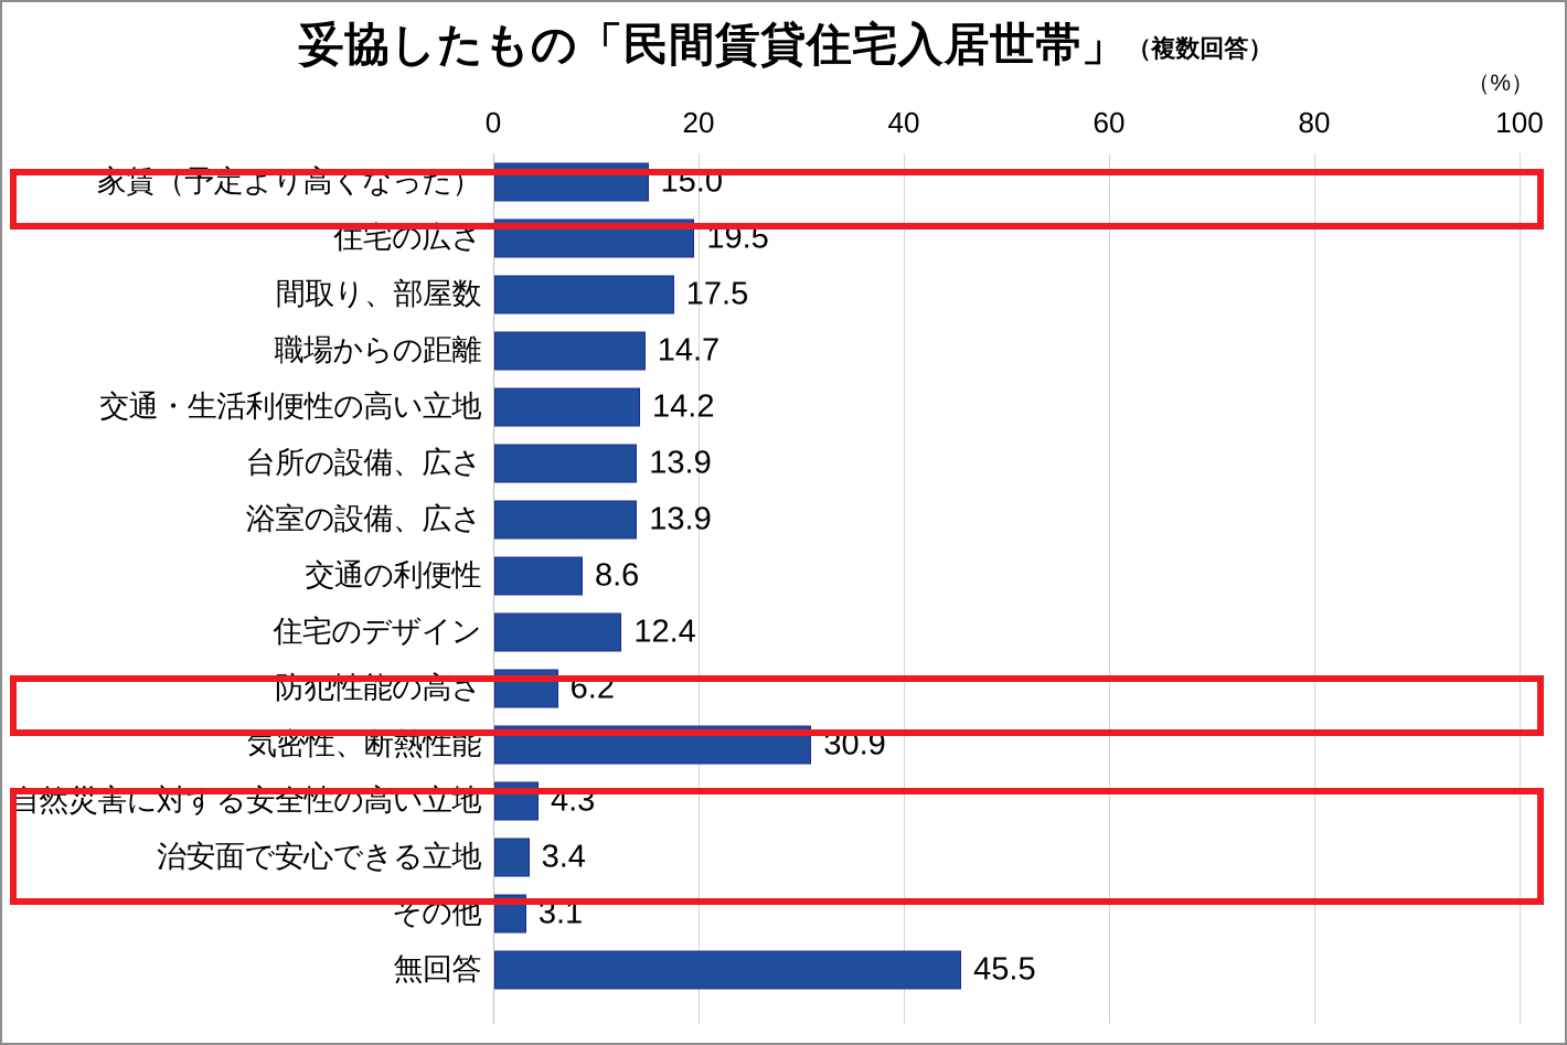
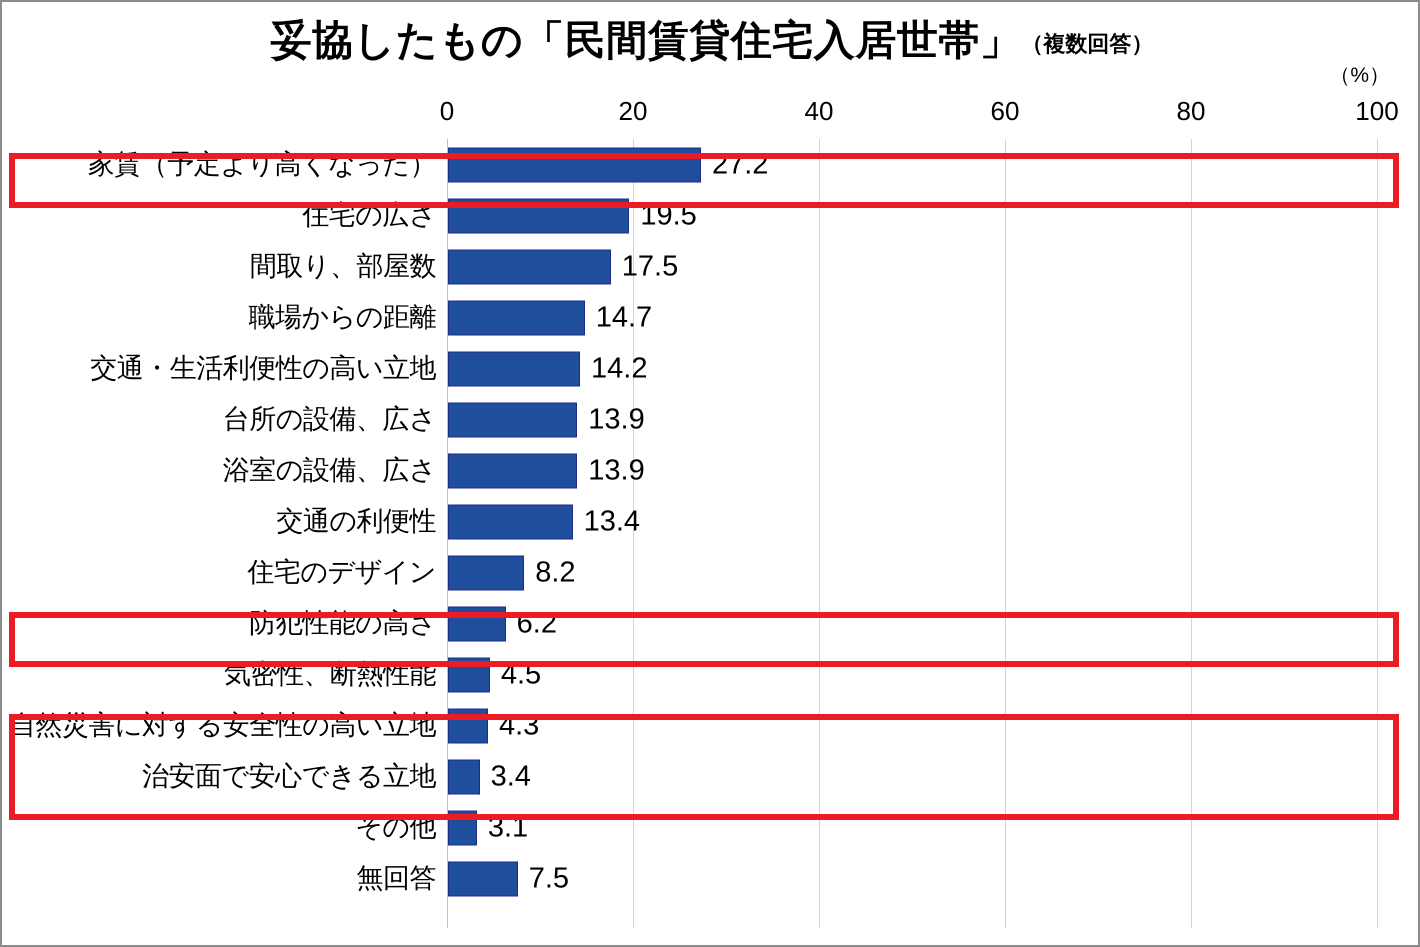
家賃（予定より高くなった）: 15.0 -> 27.2
交通の利便性: 8.6 -> 13.4
住宅のデザイン: 12.4 -> 8.2
気密性、断熱性能: 30.9 -> 4.5
無回答: 45.5 -> 7.5
